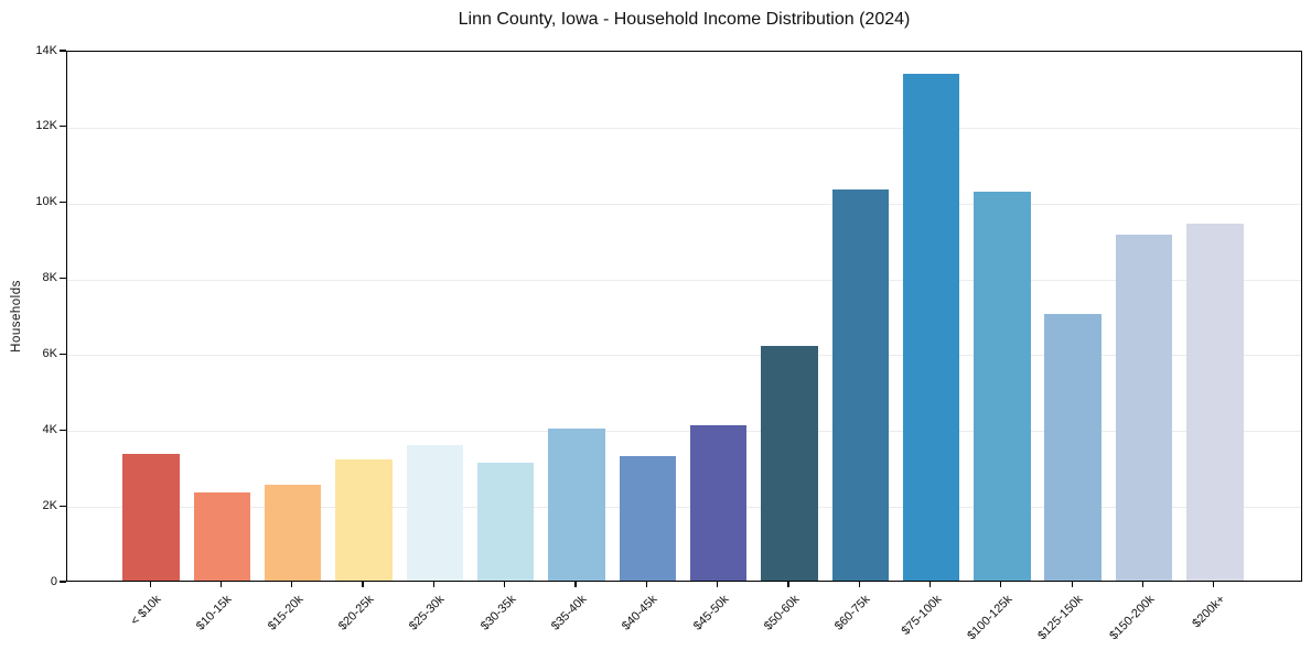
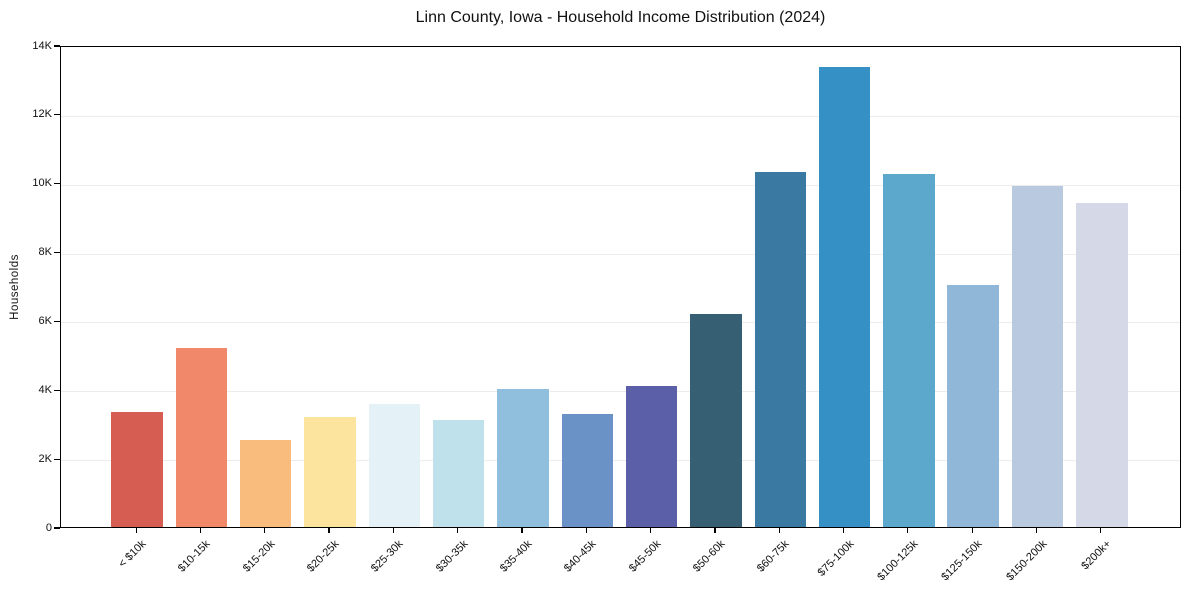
$10-15k: 2.3K -> 5.2K
$150-200k: 9.1K -> 9.9K
